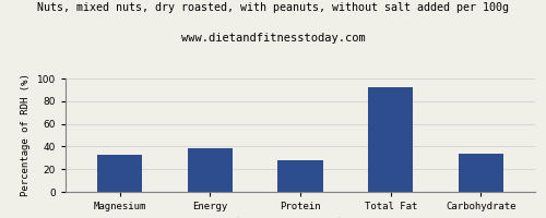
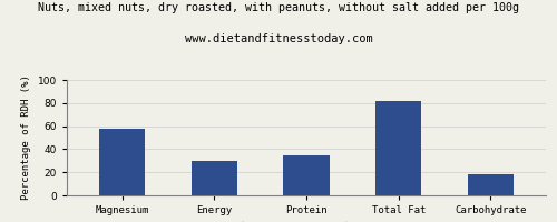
Magnesium: 33 -> 58
Energy: 38 -> 30
Protein: 28 -> 35
Total Fat: 92 -> 82
Carbohydrate: 34 -> 18
